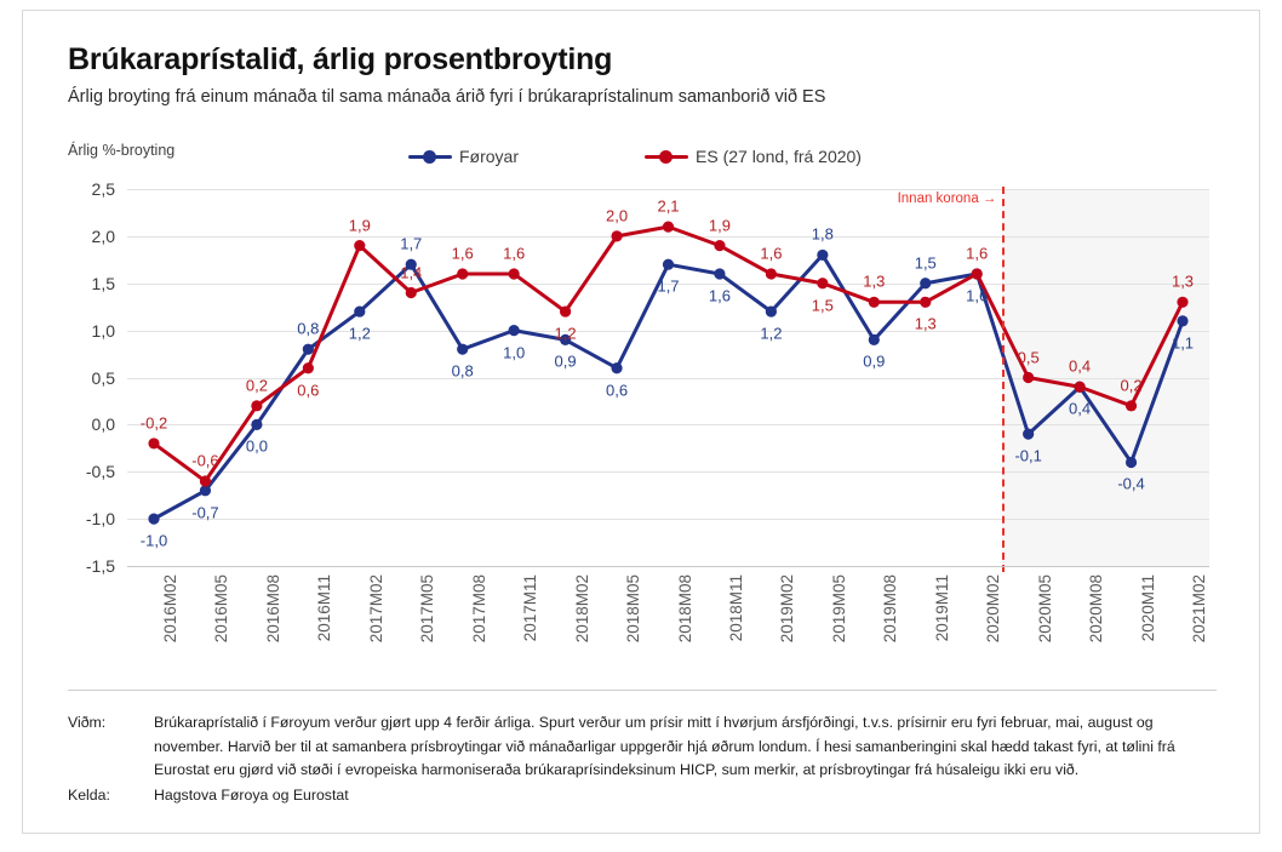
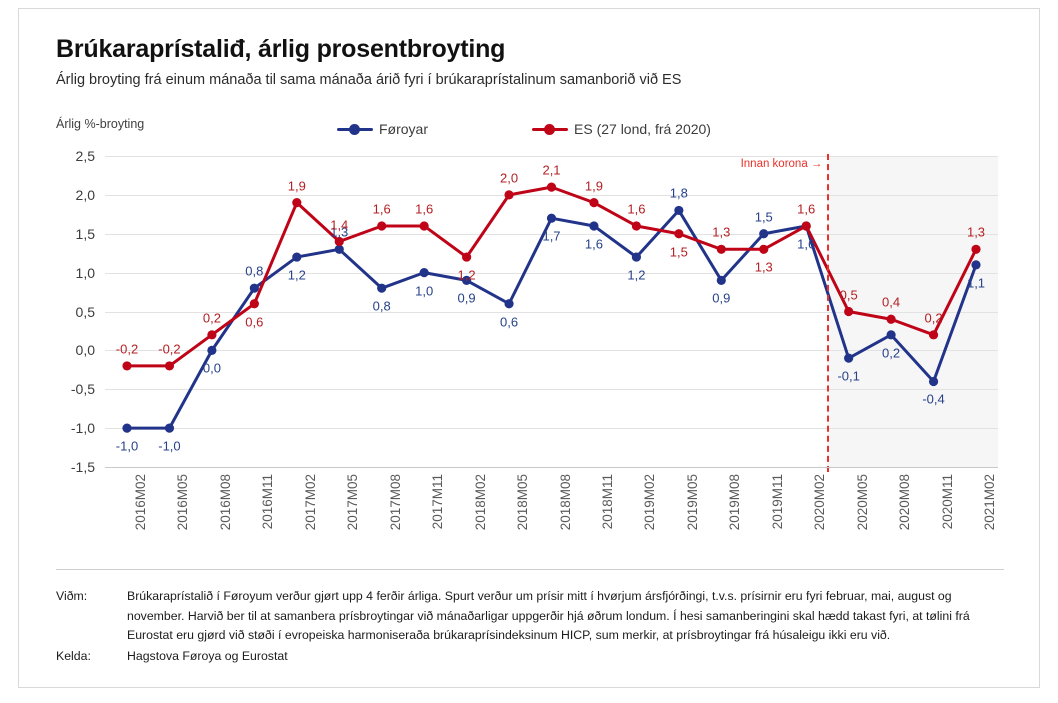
Føroyar/2016M05: -0,7 -> -1,0
ES (27 lond, frá 2020)/2016M05: -0,6 -> -0,2
Føroyar/2017M05: 1,7 -> 1,3
Føroyar/2020M08: 0,4 -> 0,2
